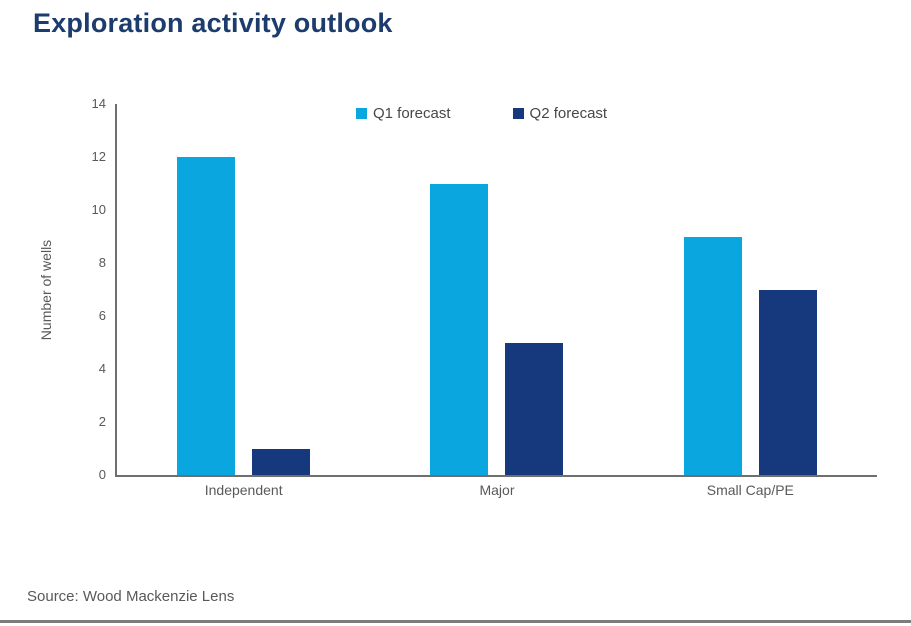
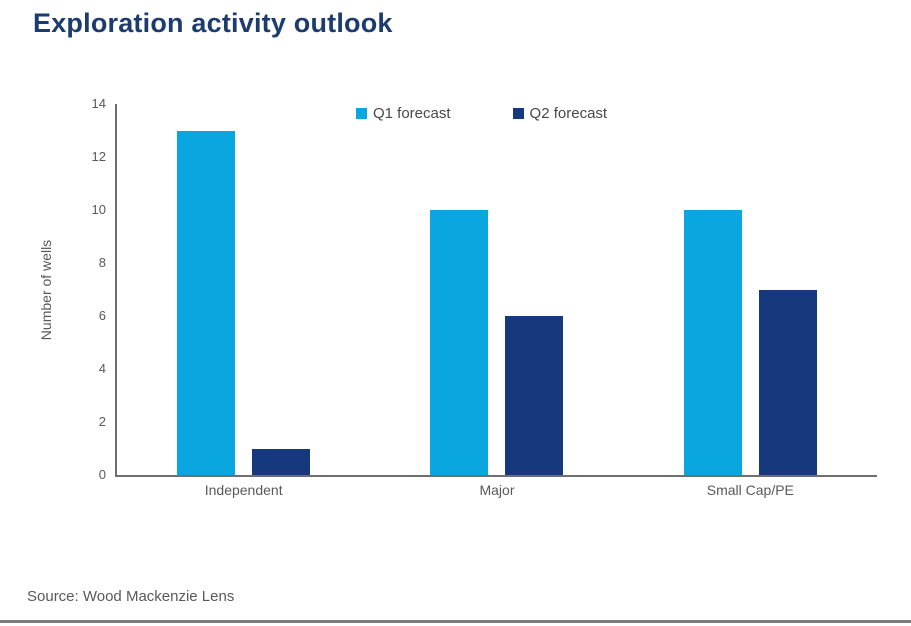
Q1 forecast/Independent: 12 -> 13
Q1 forecast/Major: 11 -> 10
Q2 forecast/Major: 5 -> 6
Q1 forecast/Small Cap/PE: 9 -> 10
